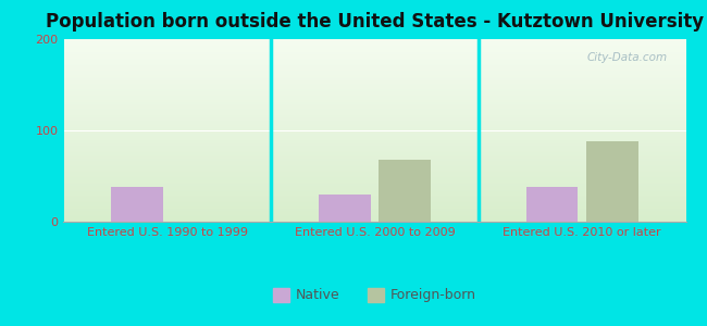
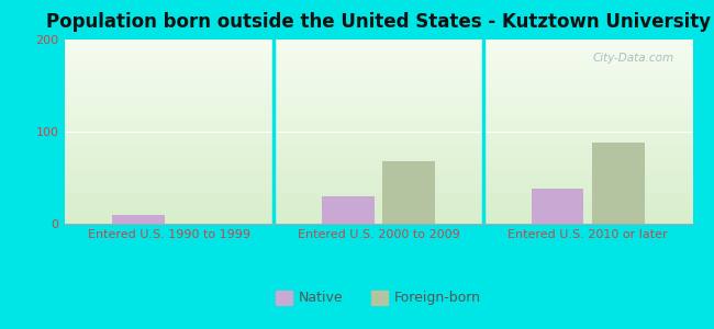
Native/Entered U.S. 1990 to 1999: 38 -> 10
